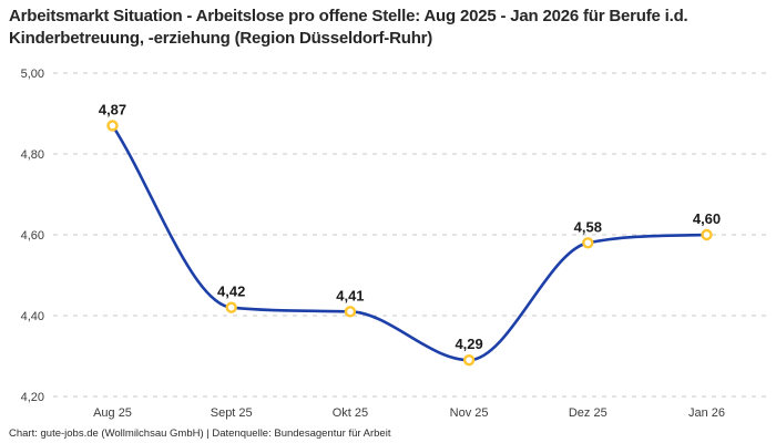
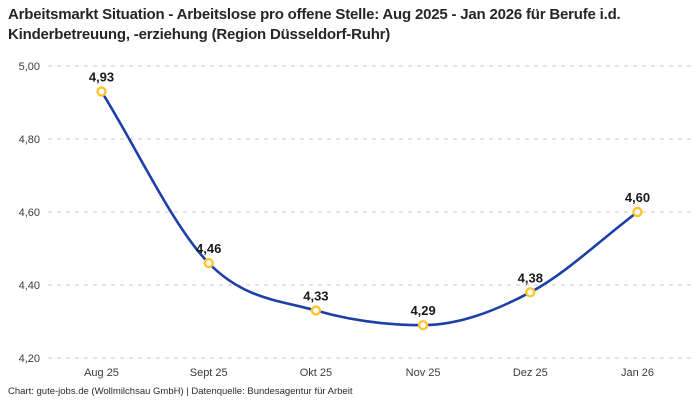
Aug 25: 4,87 -> 4,93
Sept 25: 4,42 -> 4,46
Okt 25: 4,41 -> 4,33
Dez 25: 4,58 -> 4,38
